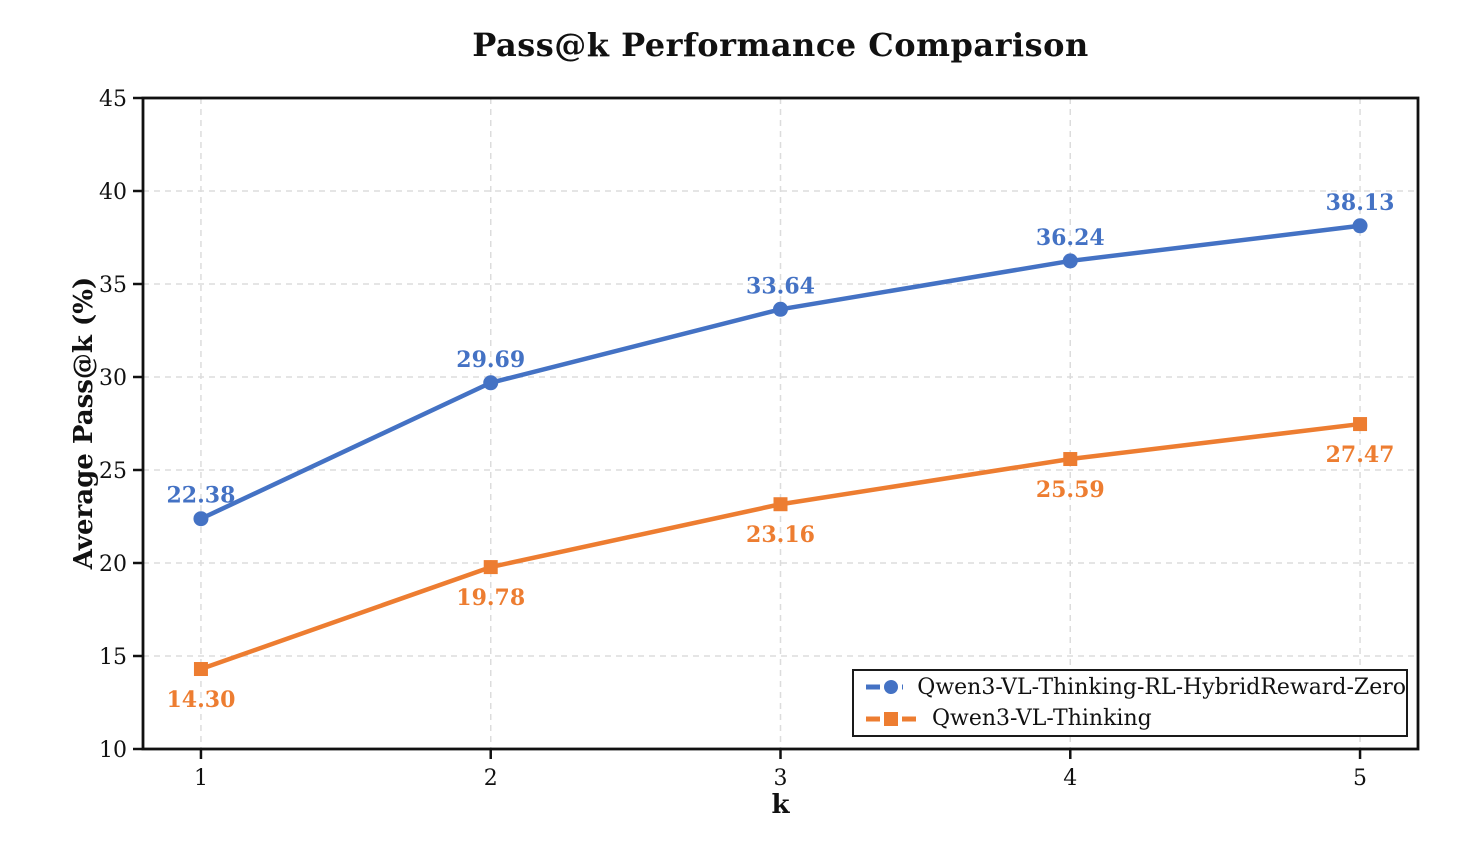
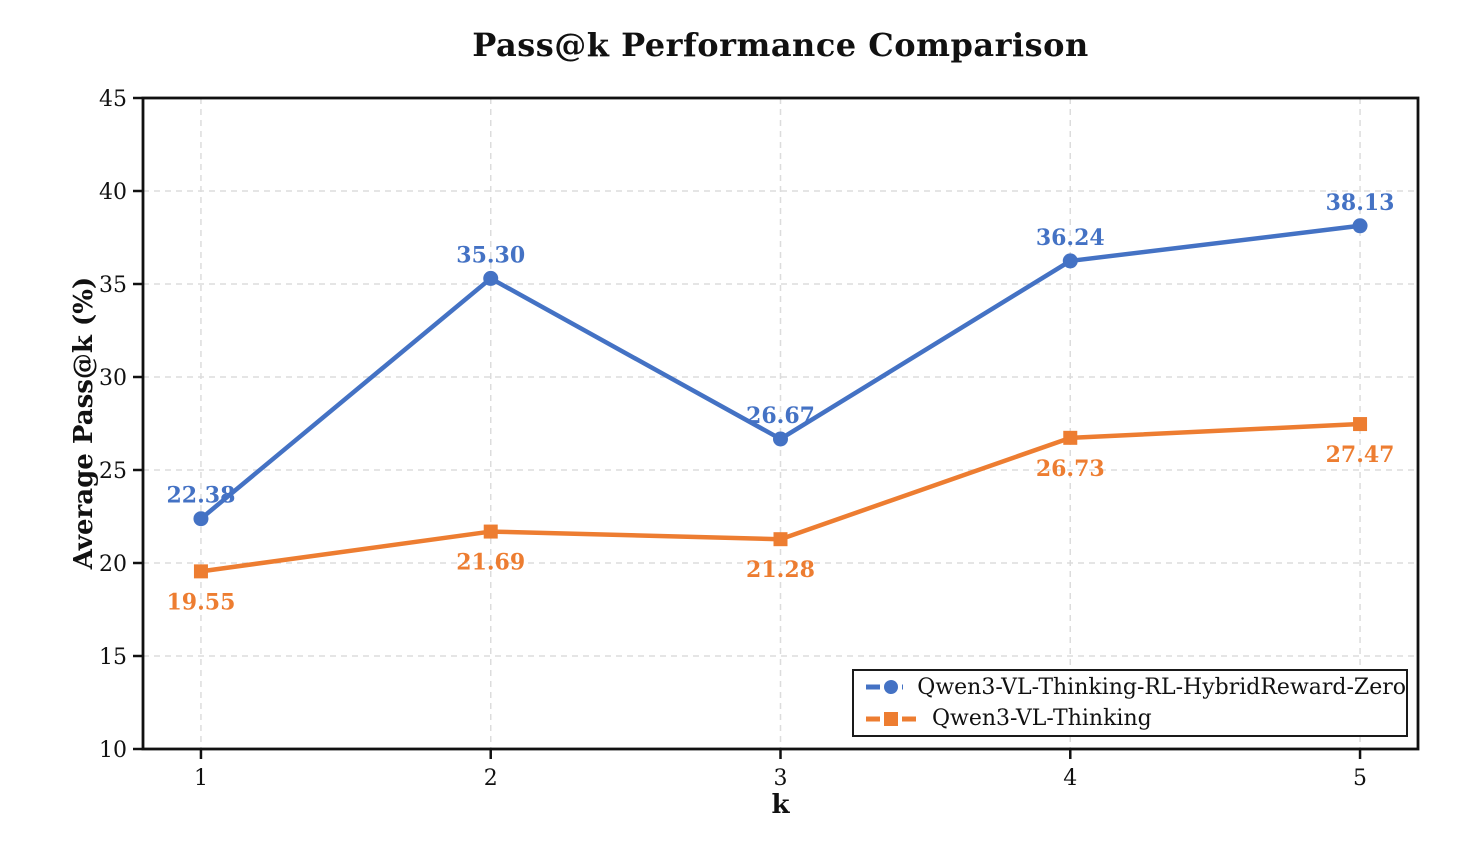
Qwen3-VL-Thinking/1: 14.30 -> 19.55
Qwen3-VL-Thinking-RL-HybridReward-Zero/2: 29.69 -> 35.30
Qwen3-VL-Thinking/2: 19.78 -> 21.69
Qwen3-VL-Thinking-RL-HybridReward-Zero/3: 33.64 -> 26.67
Qwen3-VL-Thinking/3: 23.16 -> 21.28
Qwen3-VL-Thinking/4: 25.59 -> 26.73
